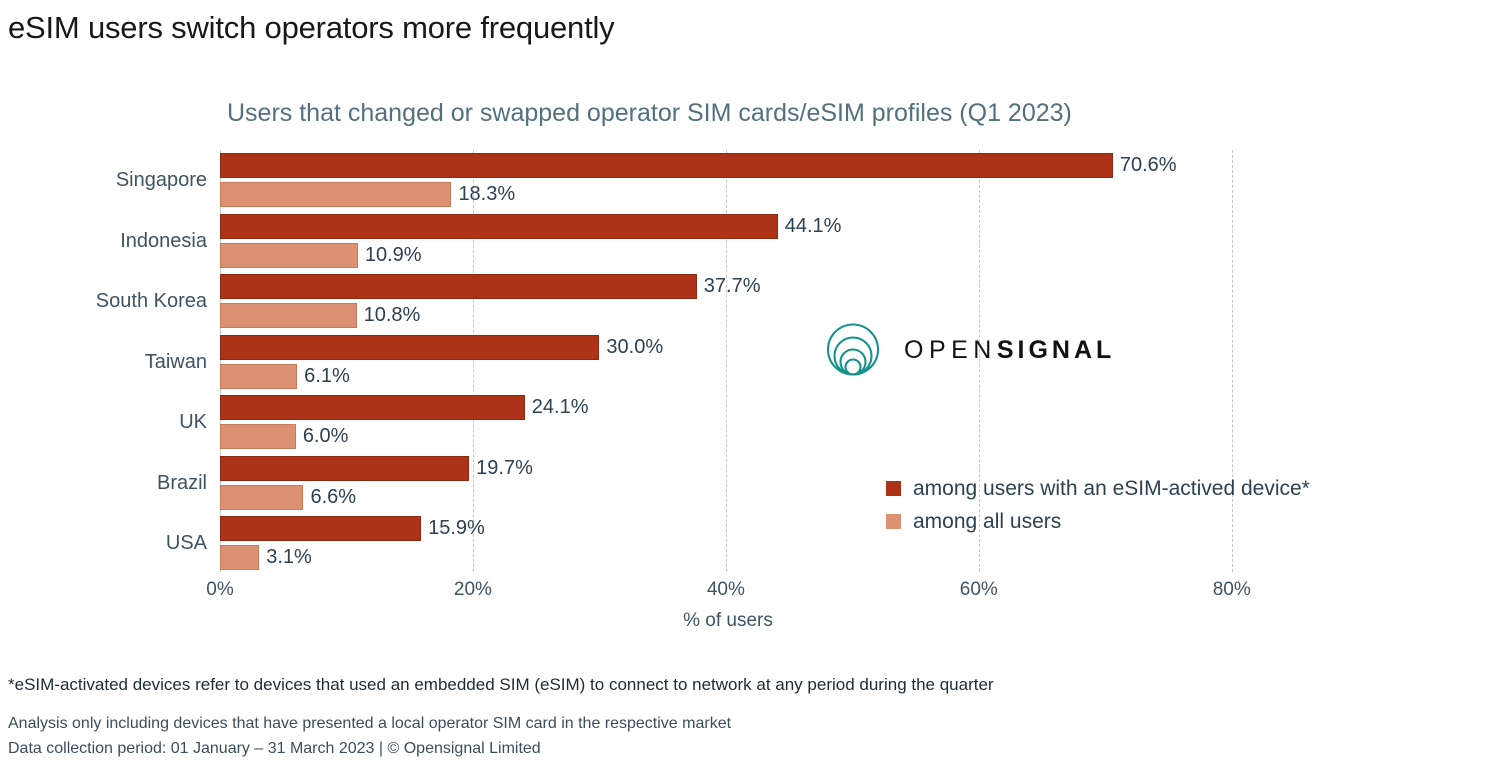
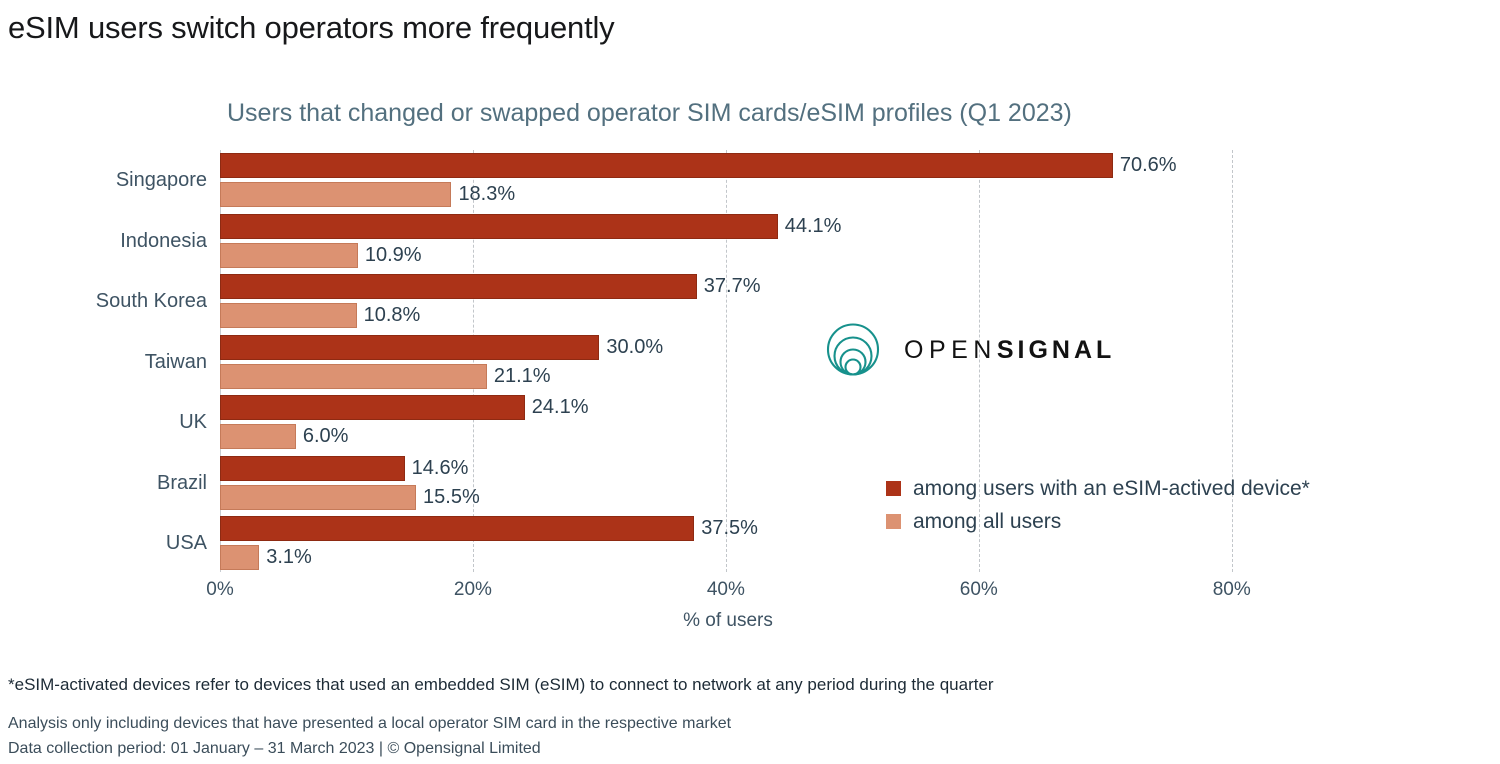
among all users/Taiwan: 6.1% -> 21.1%
among users with an eSIM-actived device*/Brazil: 19.7% -> 14.6%
among all users/Brazil: 6.6% -> 15.5%
among users with an eSIM-actived device*/USA: 15.9% -> 37.5%
